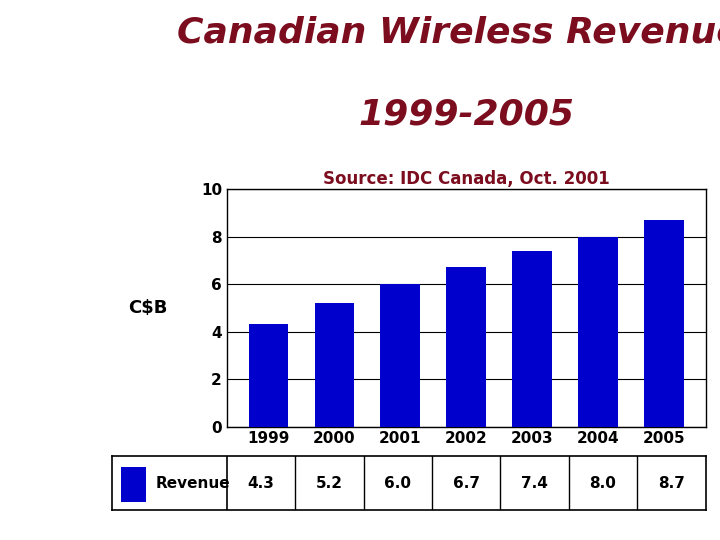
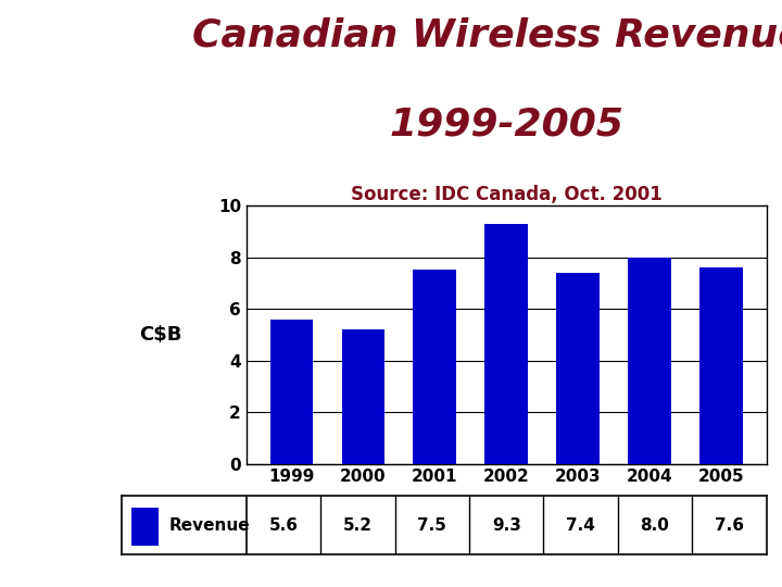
1999: 4.3 -> 5.6
2001: 6.0 -> 7.5
2002: 6.7 -> 9.3
2005: 8.7 -> 7.6
